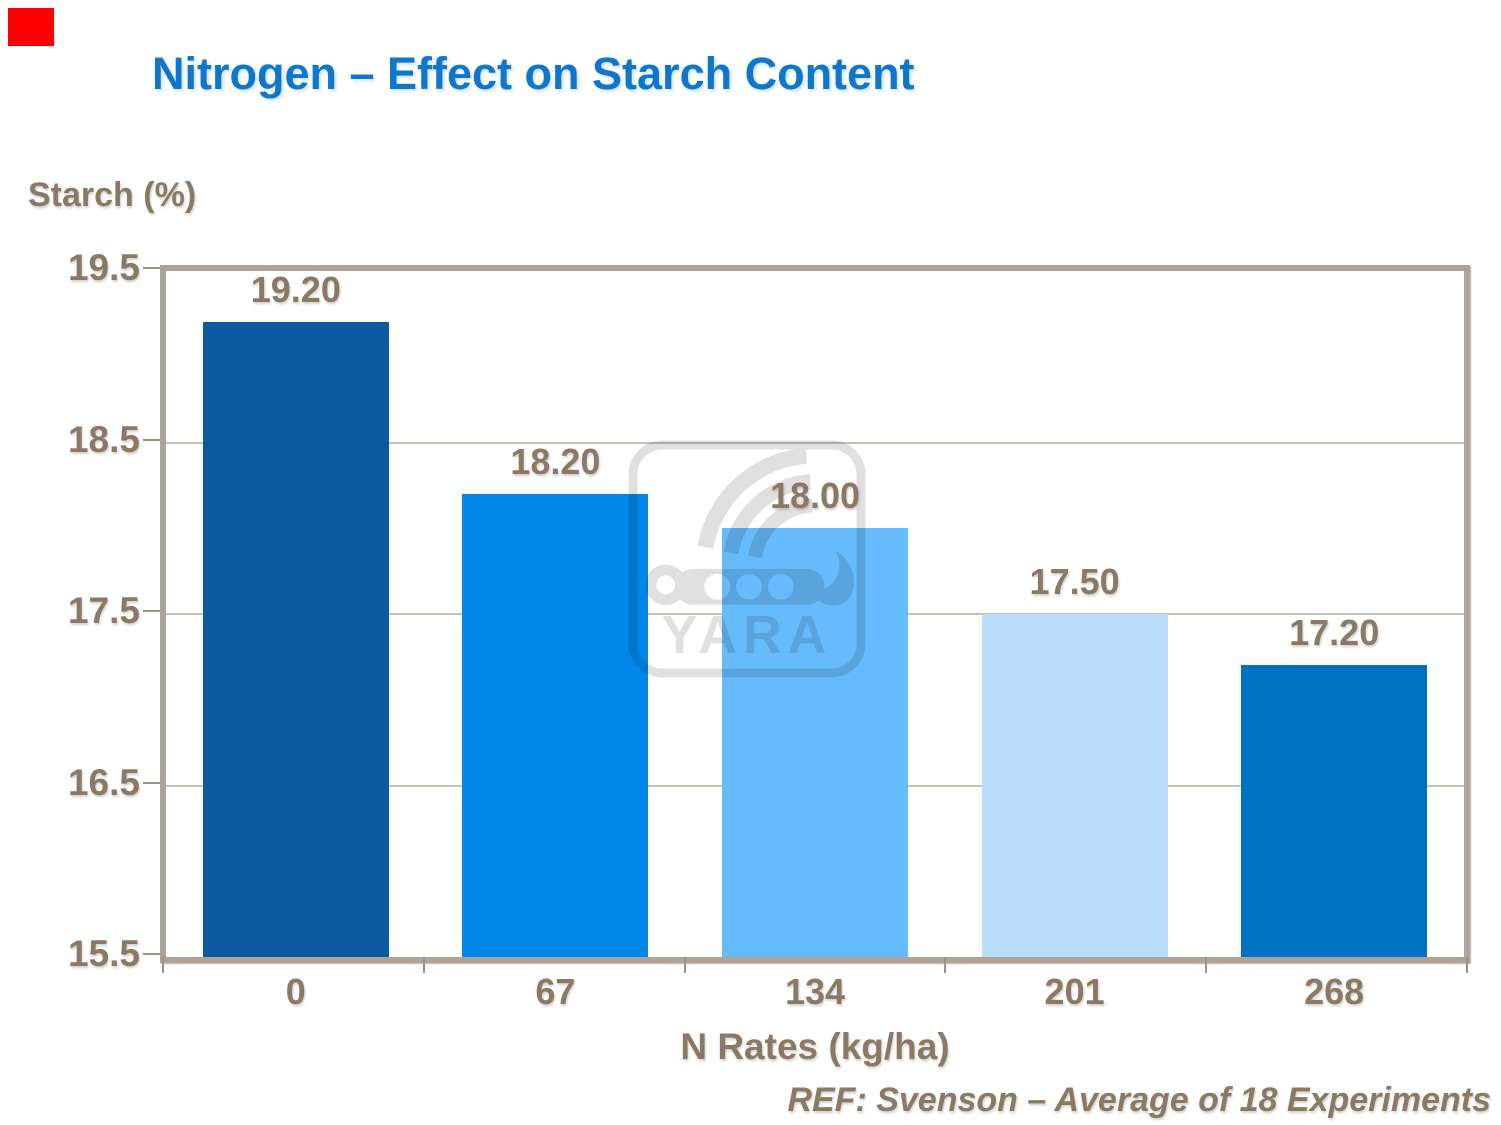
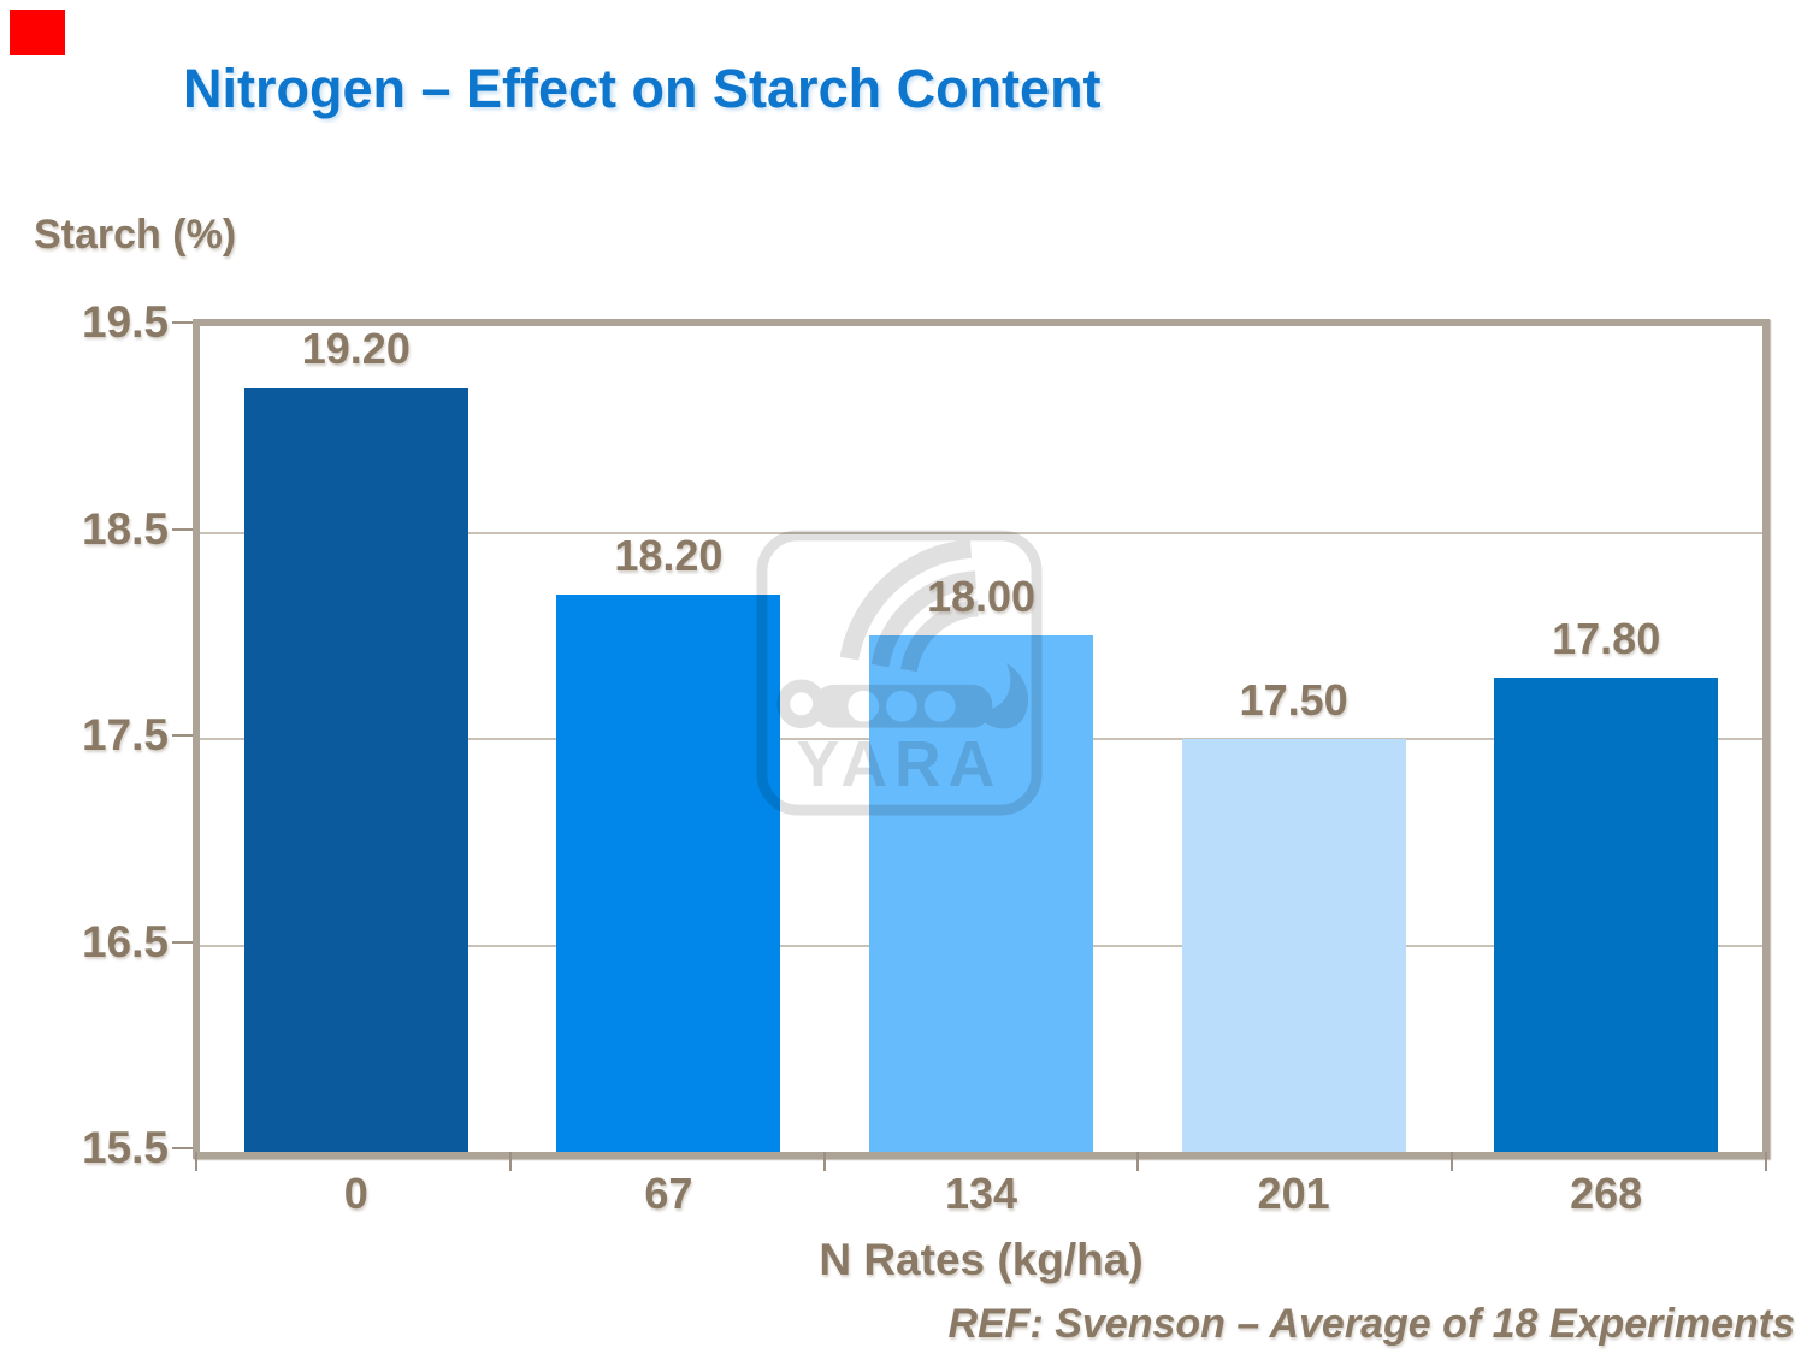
268: 17.20 -> 17.80
